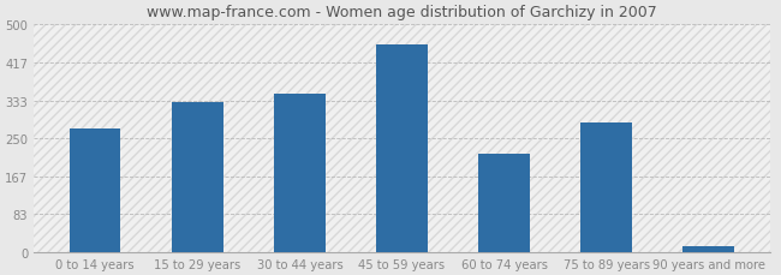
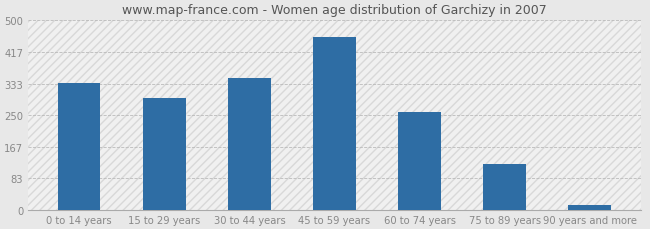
0 to 14 years: 270 -> 335
15 to 29 years: 330 -> 295
60 to 74 years: 215 -> 258
75 to 89 years: 285 -> 120
